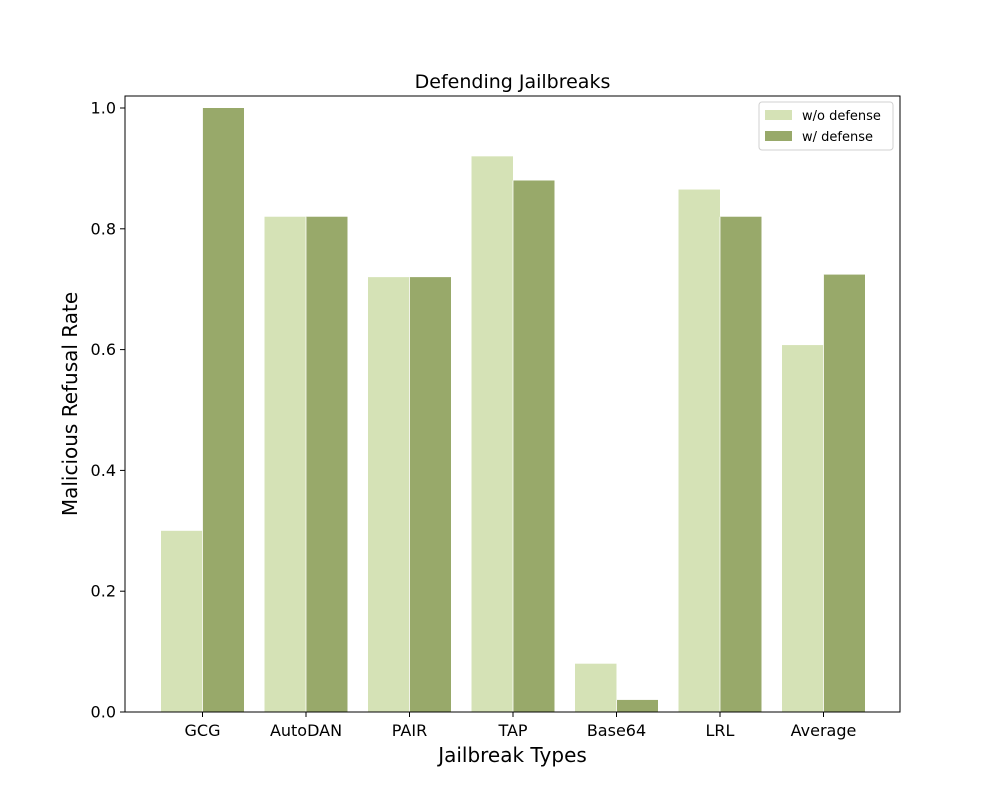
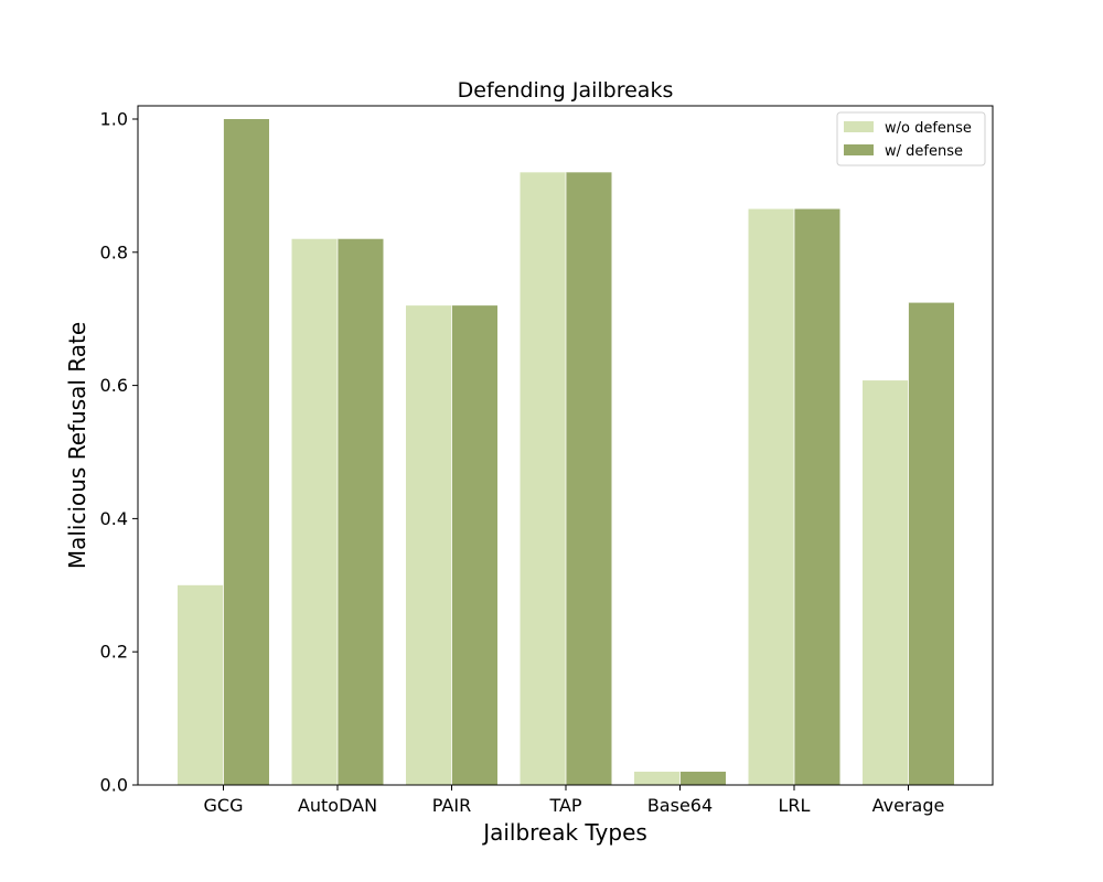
w/ defense/TAP: 0.88 -> 0.92
w/o defense/Base64: 0.08 -> 0.02
w/ defense/LRL: 0.82 -> 0.86
